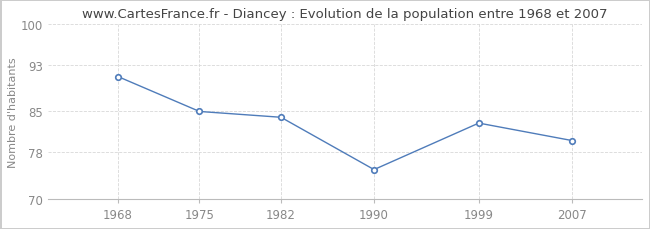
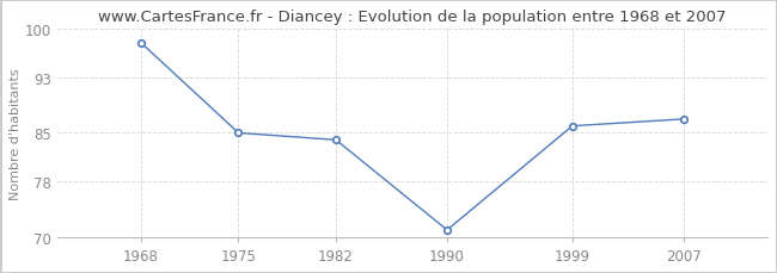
1968: 91 -> 98
1990: 75 -> 71
1999: 83 -> 86
2007: 80 -> 87
